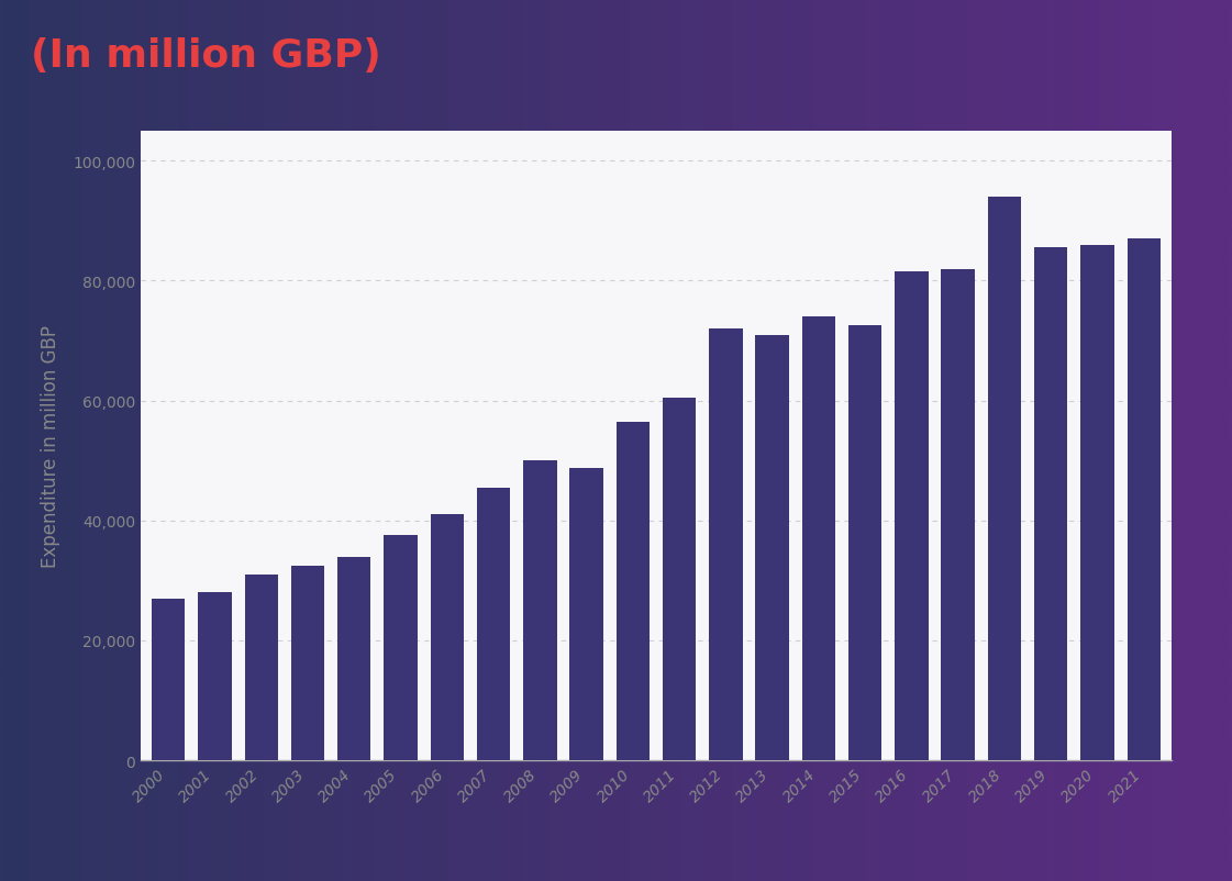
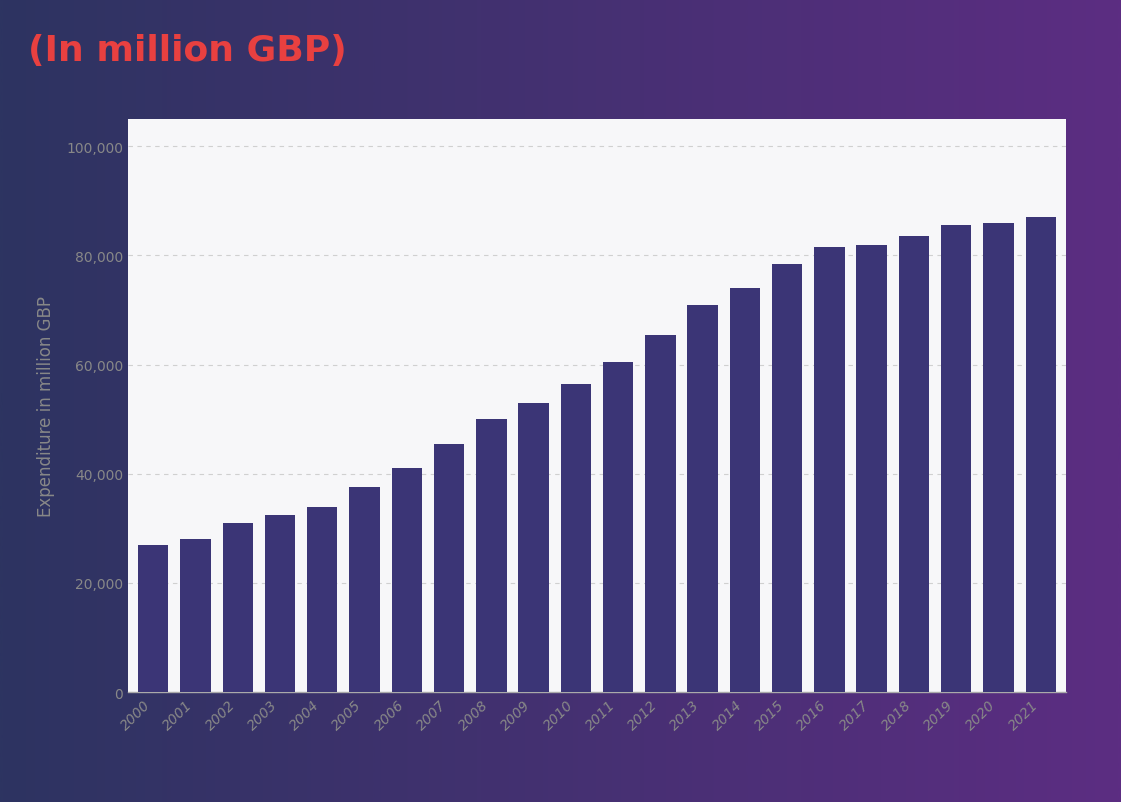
2009: 48,800 -> 53,000
2012: 72,000 -> 65,500
2015: 72,600 -> 78,500
2018: 94,000 -> 83,500
